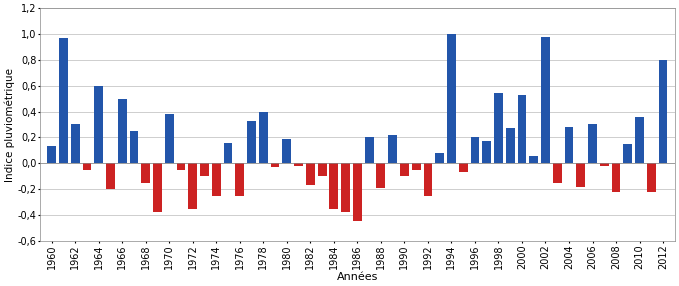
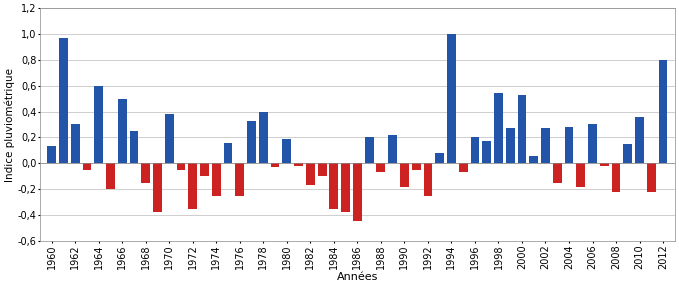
1988: -0,19 -> -0,07
1990: -0,10 -> -0,18
2002: 0,98 -> 0,27
